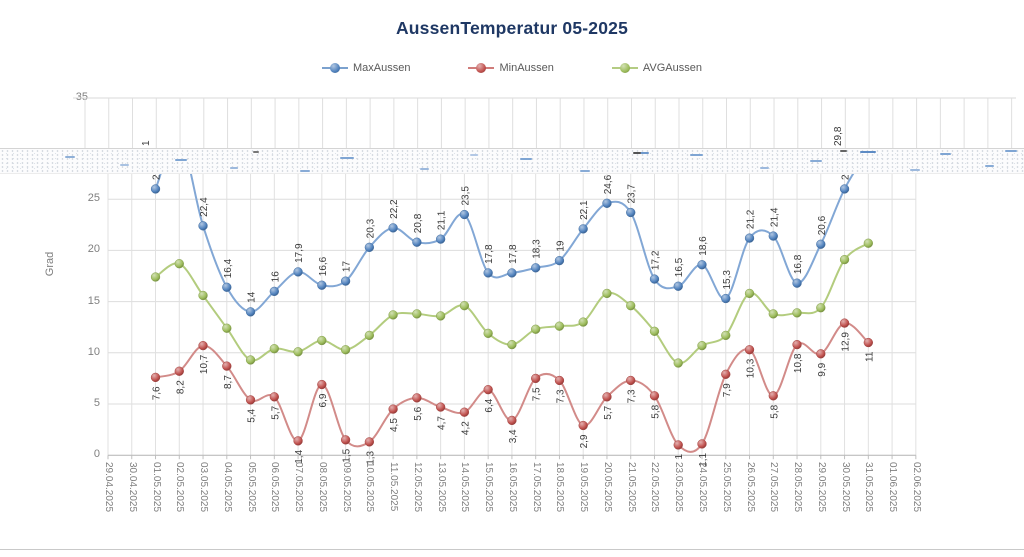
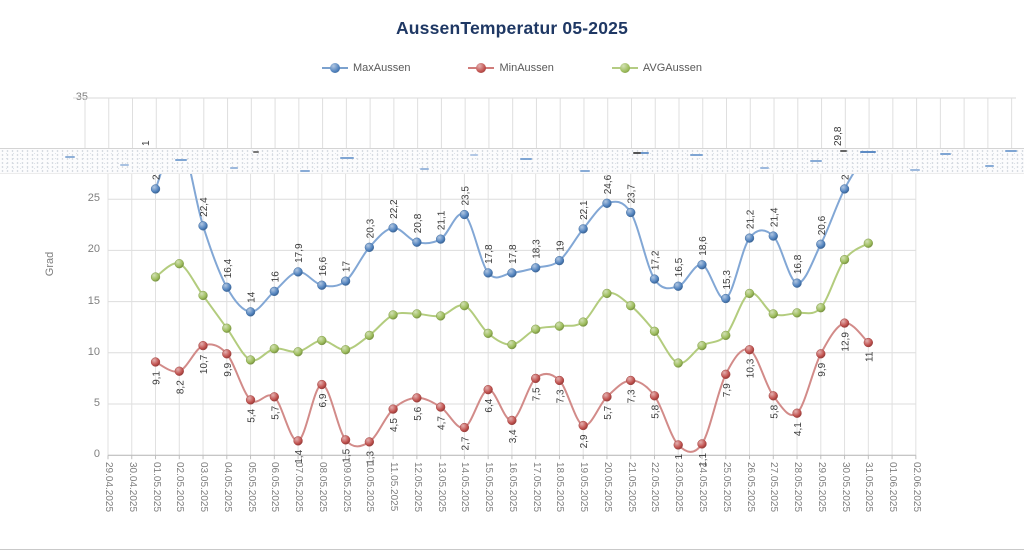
MinAussen/01.05.2025: 7,6 -> 9,1
MinAussen/04.05.2025: 8,7 -> 9,9
MinAussen/14.05.2025: 4,2 -> 2,7
MinAussen/28.05.2025: 10,8 -> 4,1
